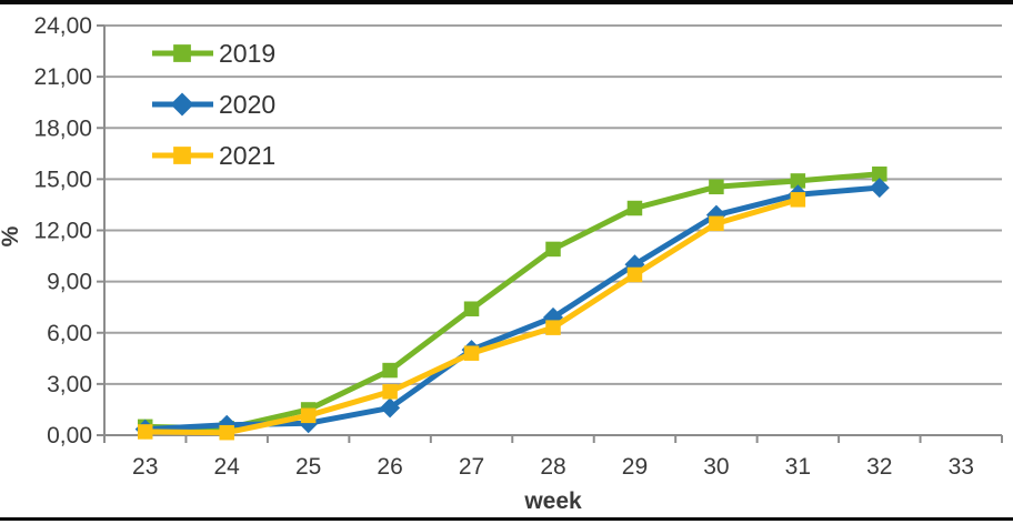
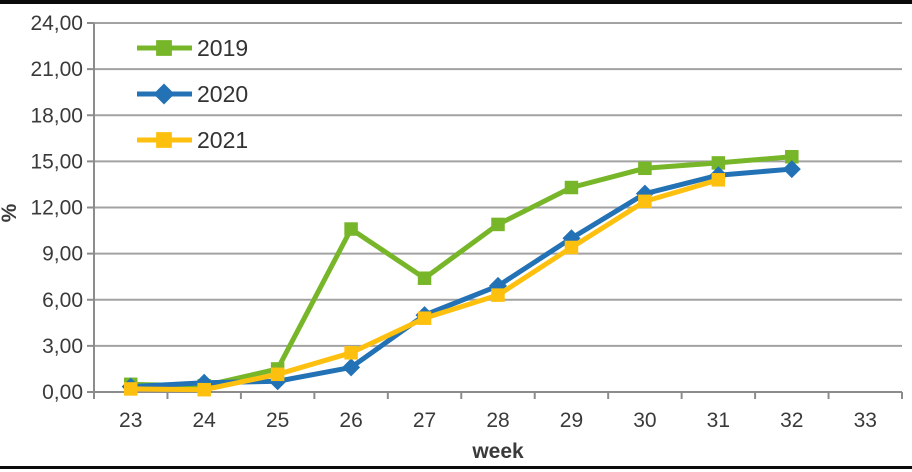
2019/26: 3,8 -> 10,6
